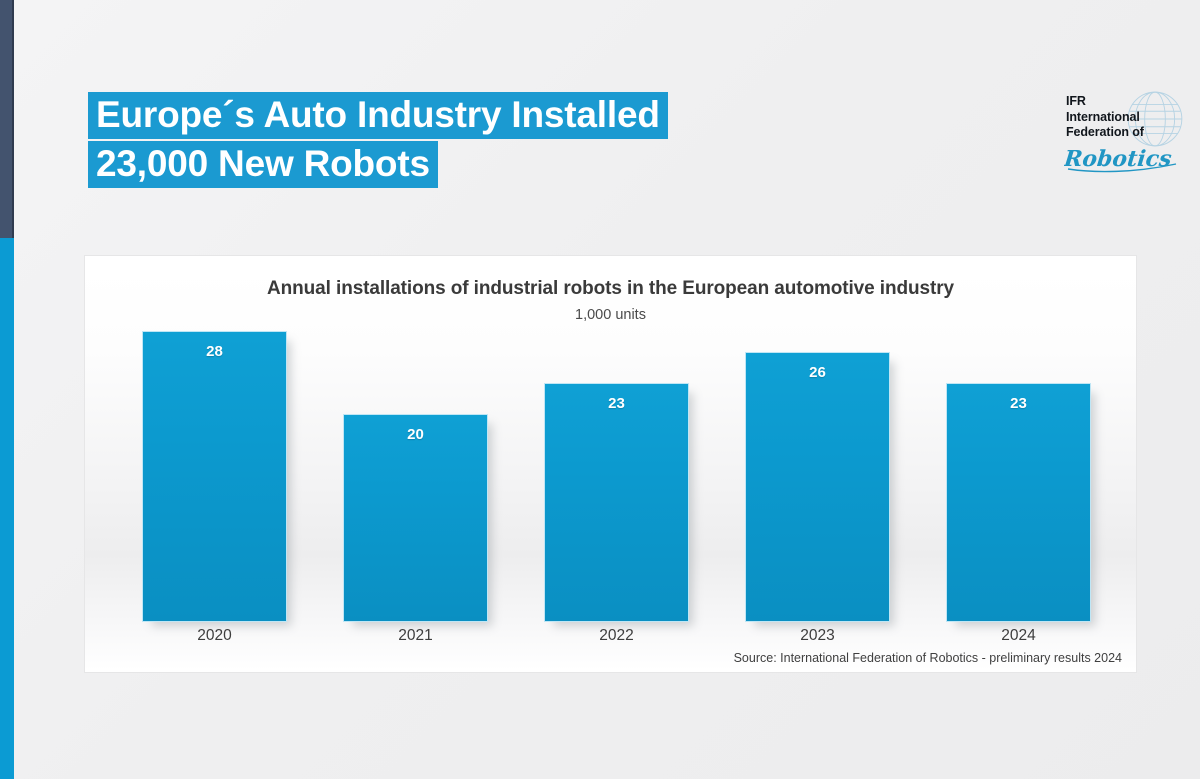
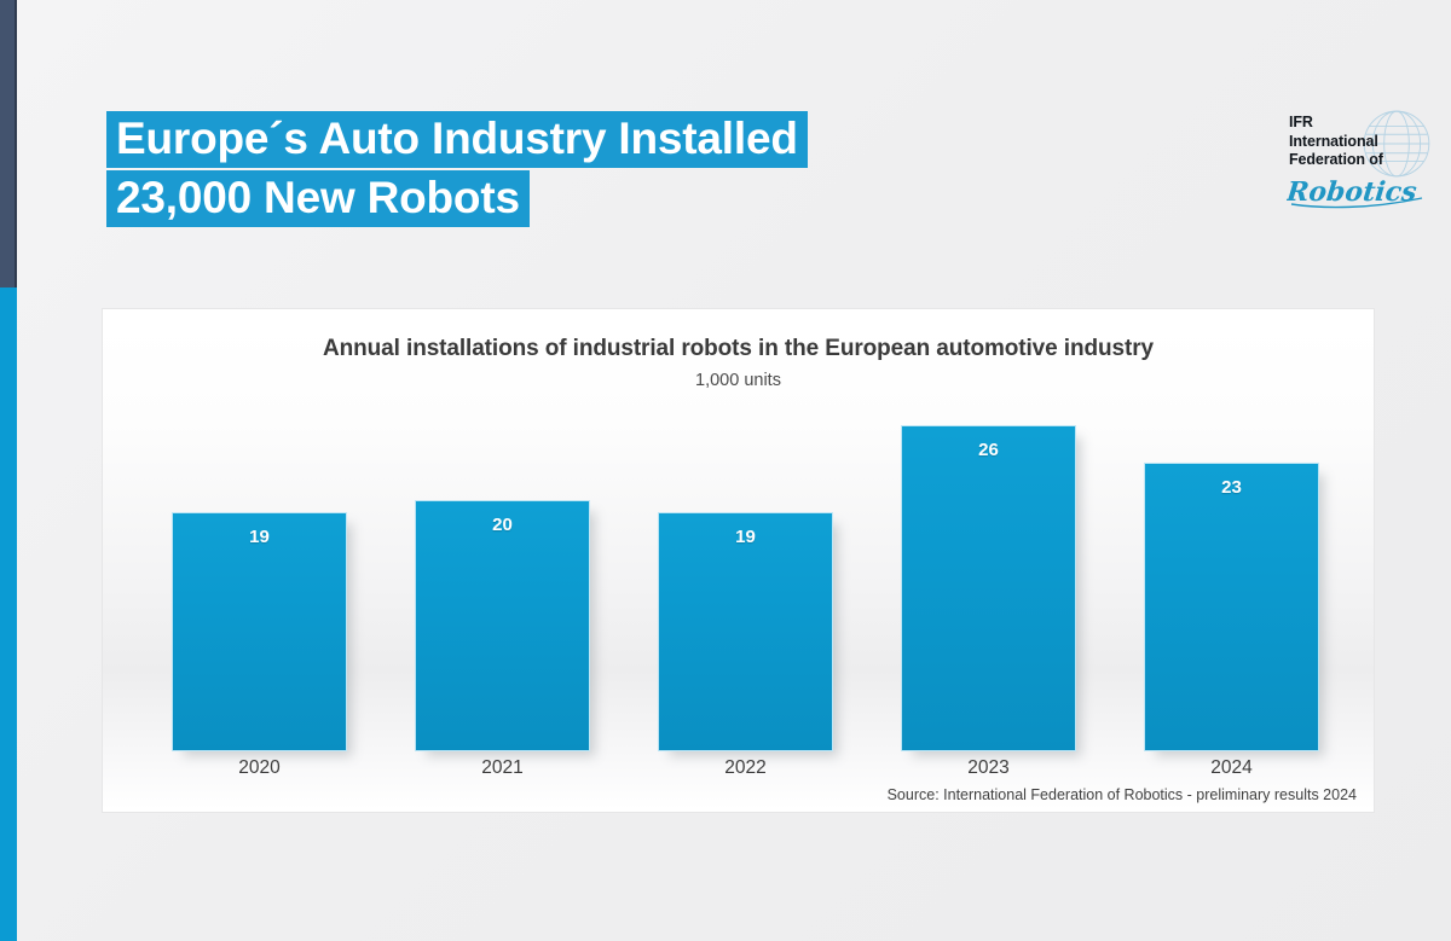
2020: 28 -> 19
2022: 23 -> 19
